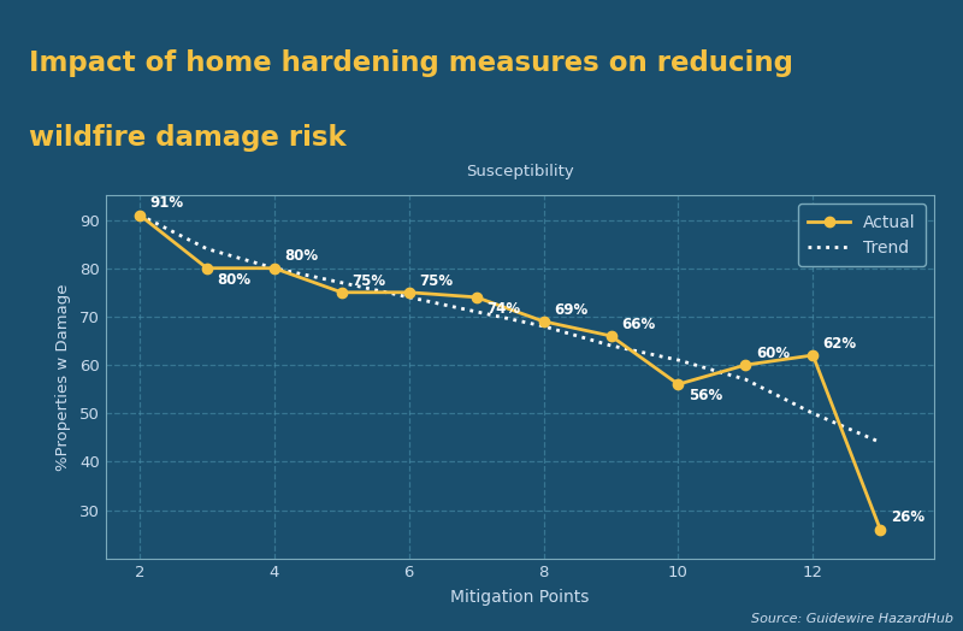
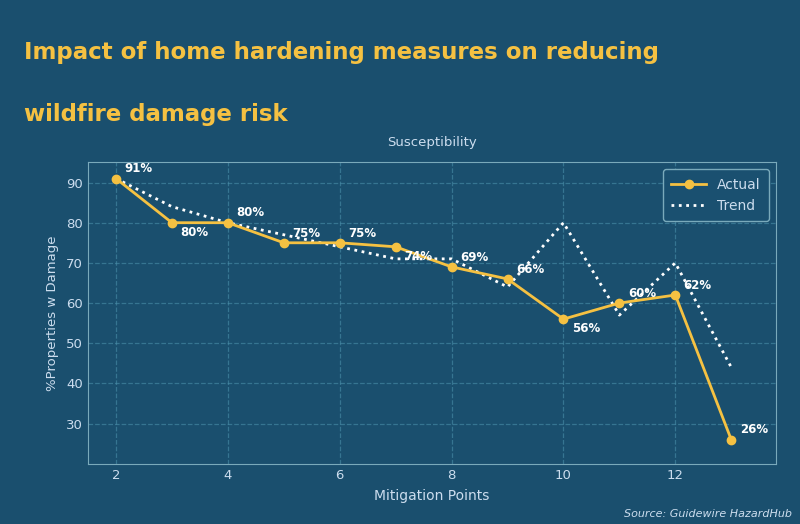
Trend/8: 68 -> 71
Trend/10: 61 -> 80
Trend/12: 50 -> 70
